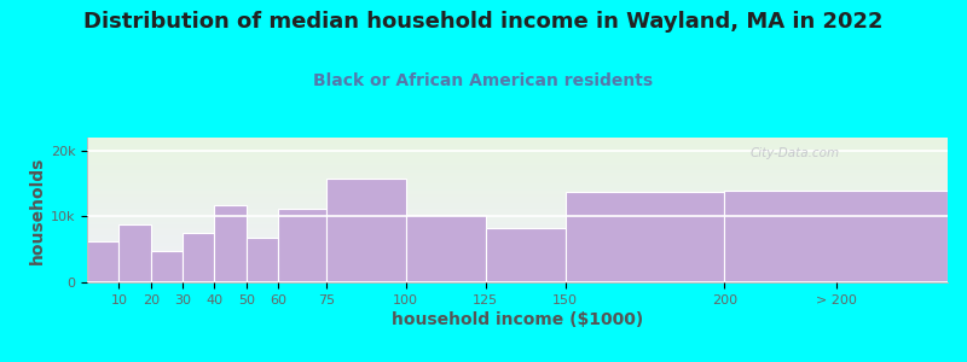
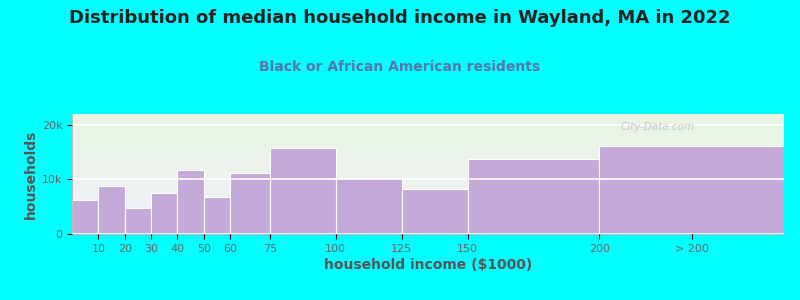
> 200: 14.0k -> 16.2k
